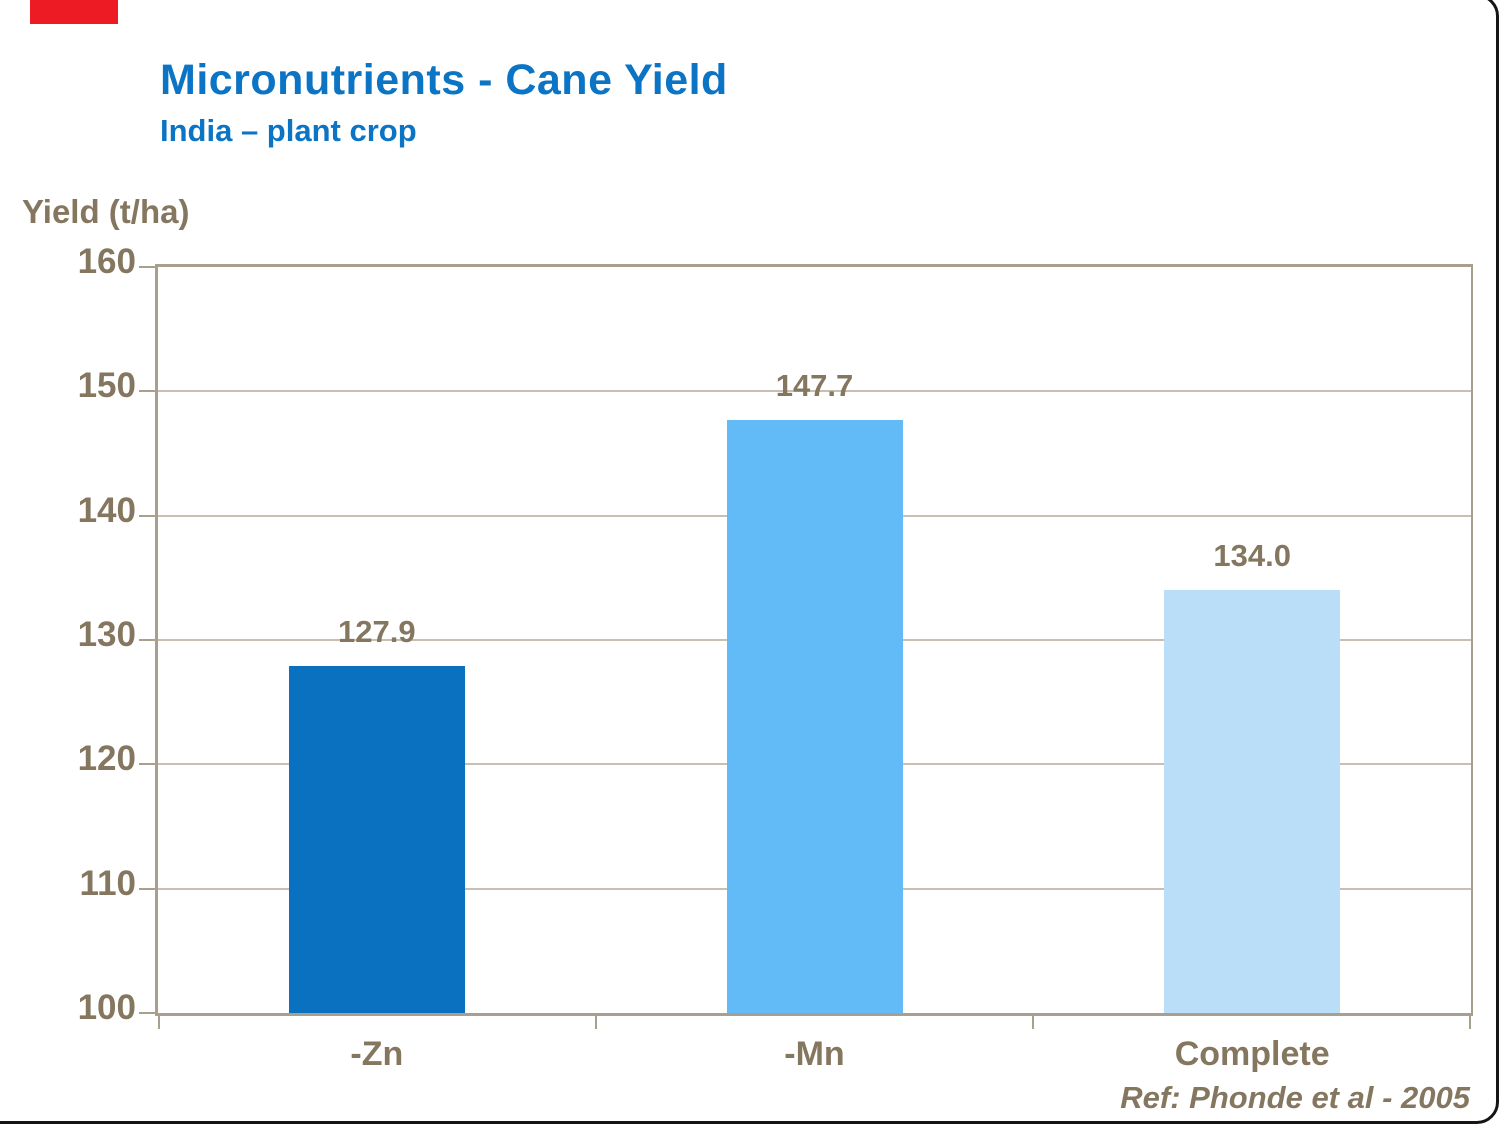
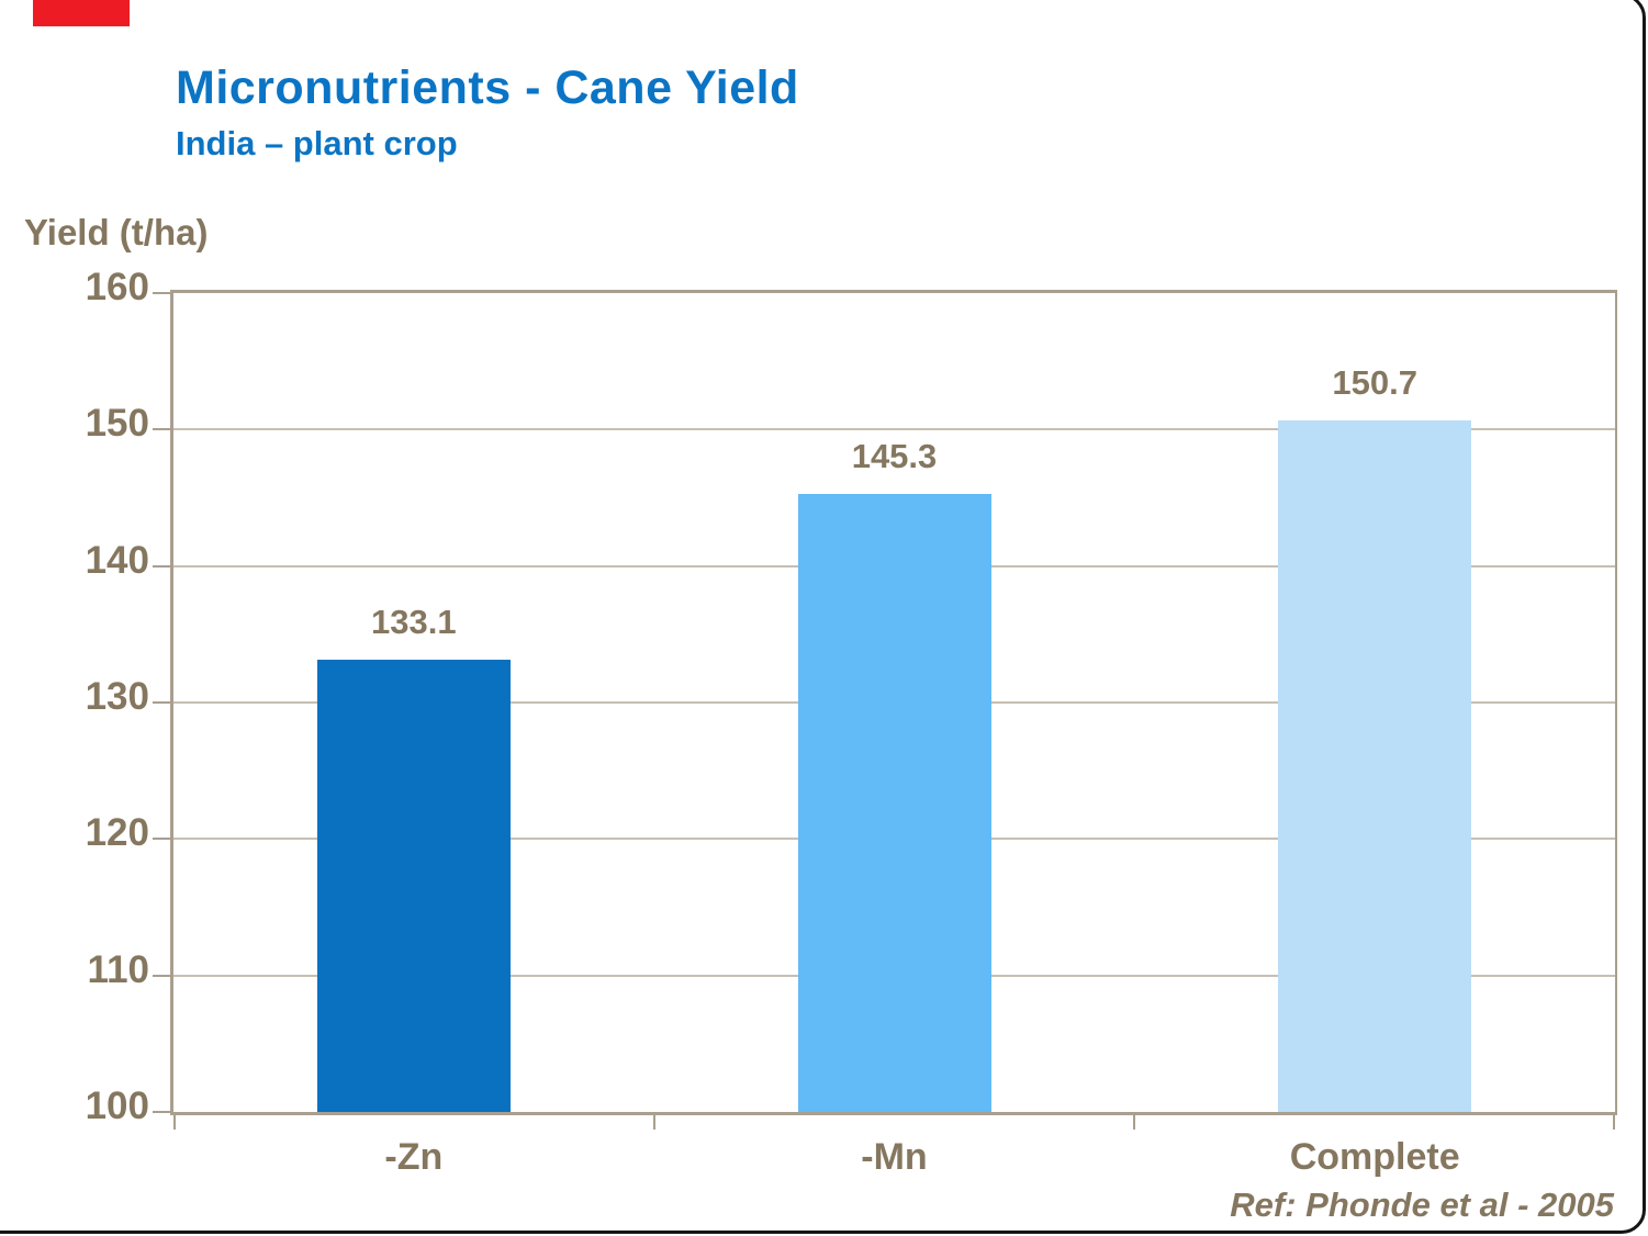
-Zn: 127.9 -> 133.1
-Mn: 147.7 -> 145.3
Complete: 134.0 -> 150.7
